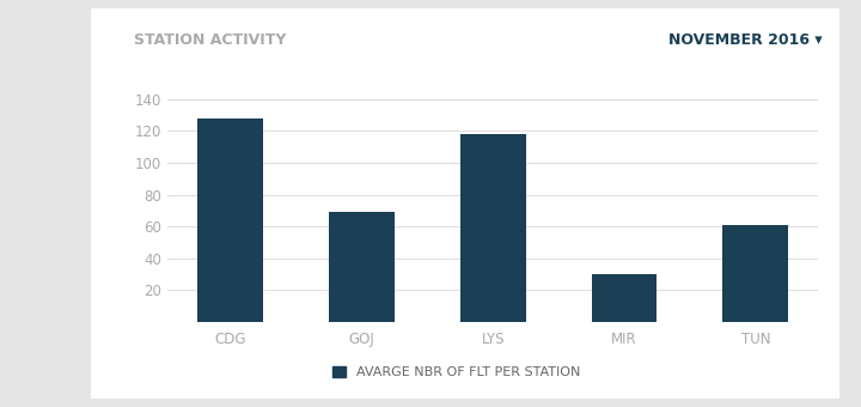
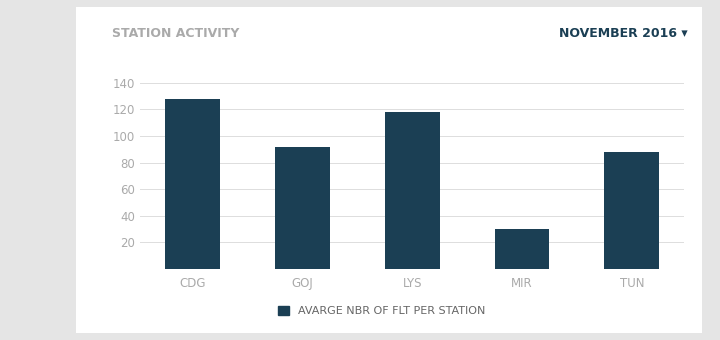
GOJ: 69 -> 92
TUN: 61 -> 88
